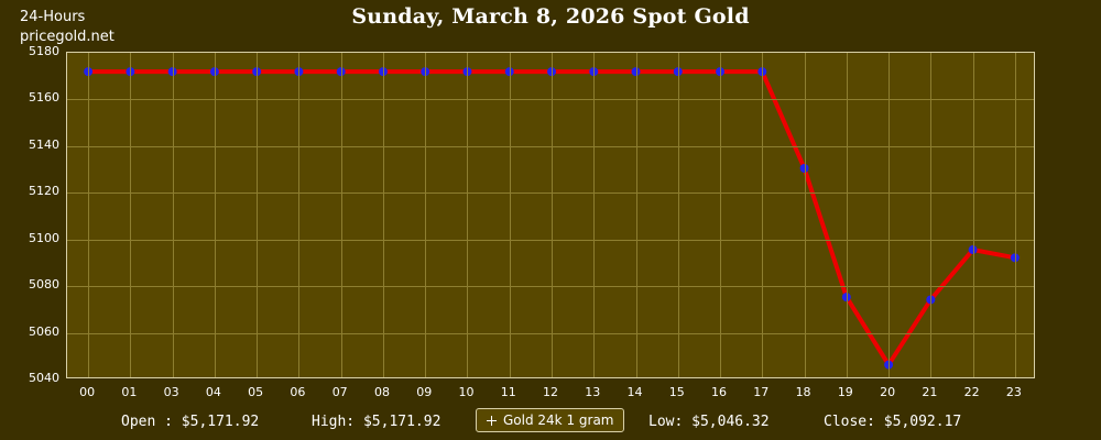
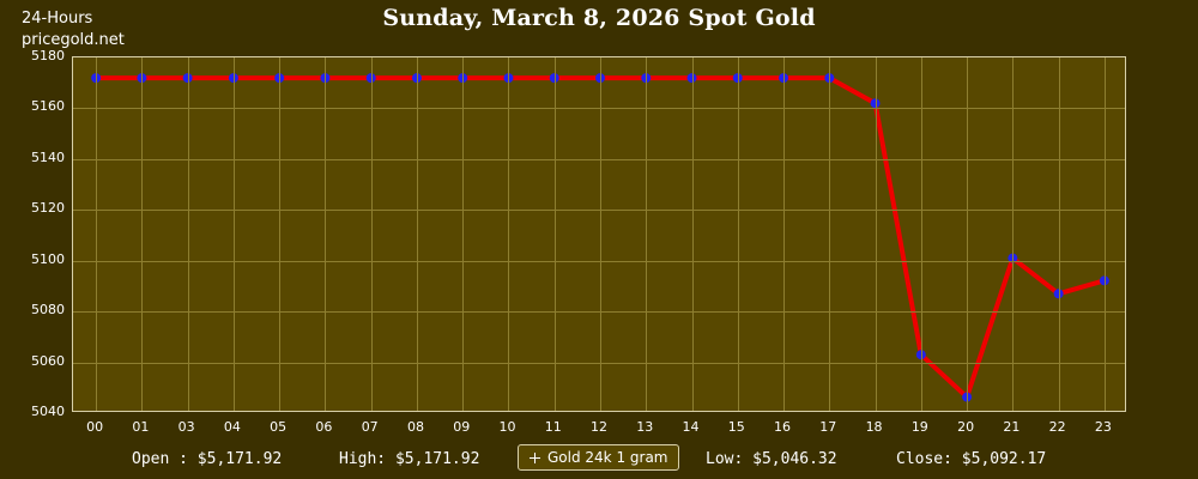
17: 5130 -> 5162
18: 5075 -> 5063
20: 5074 -> 5101
21: 5096 -> 5087
